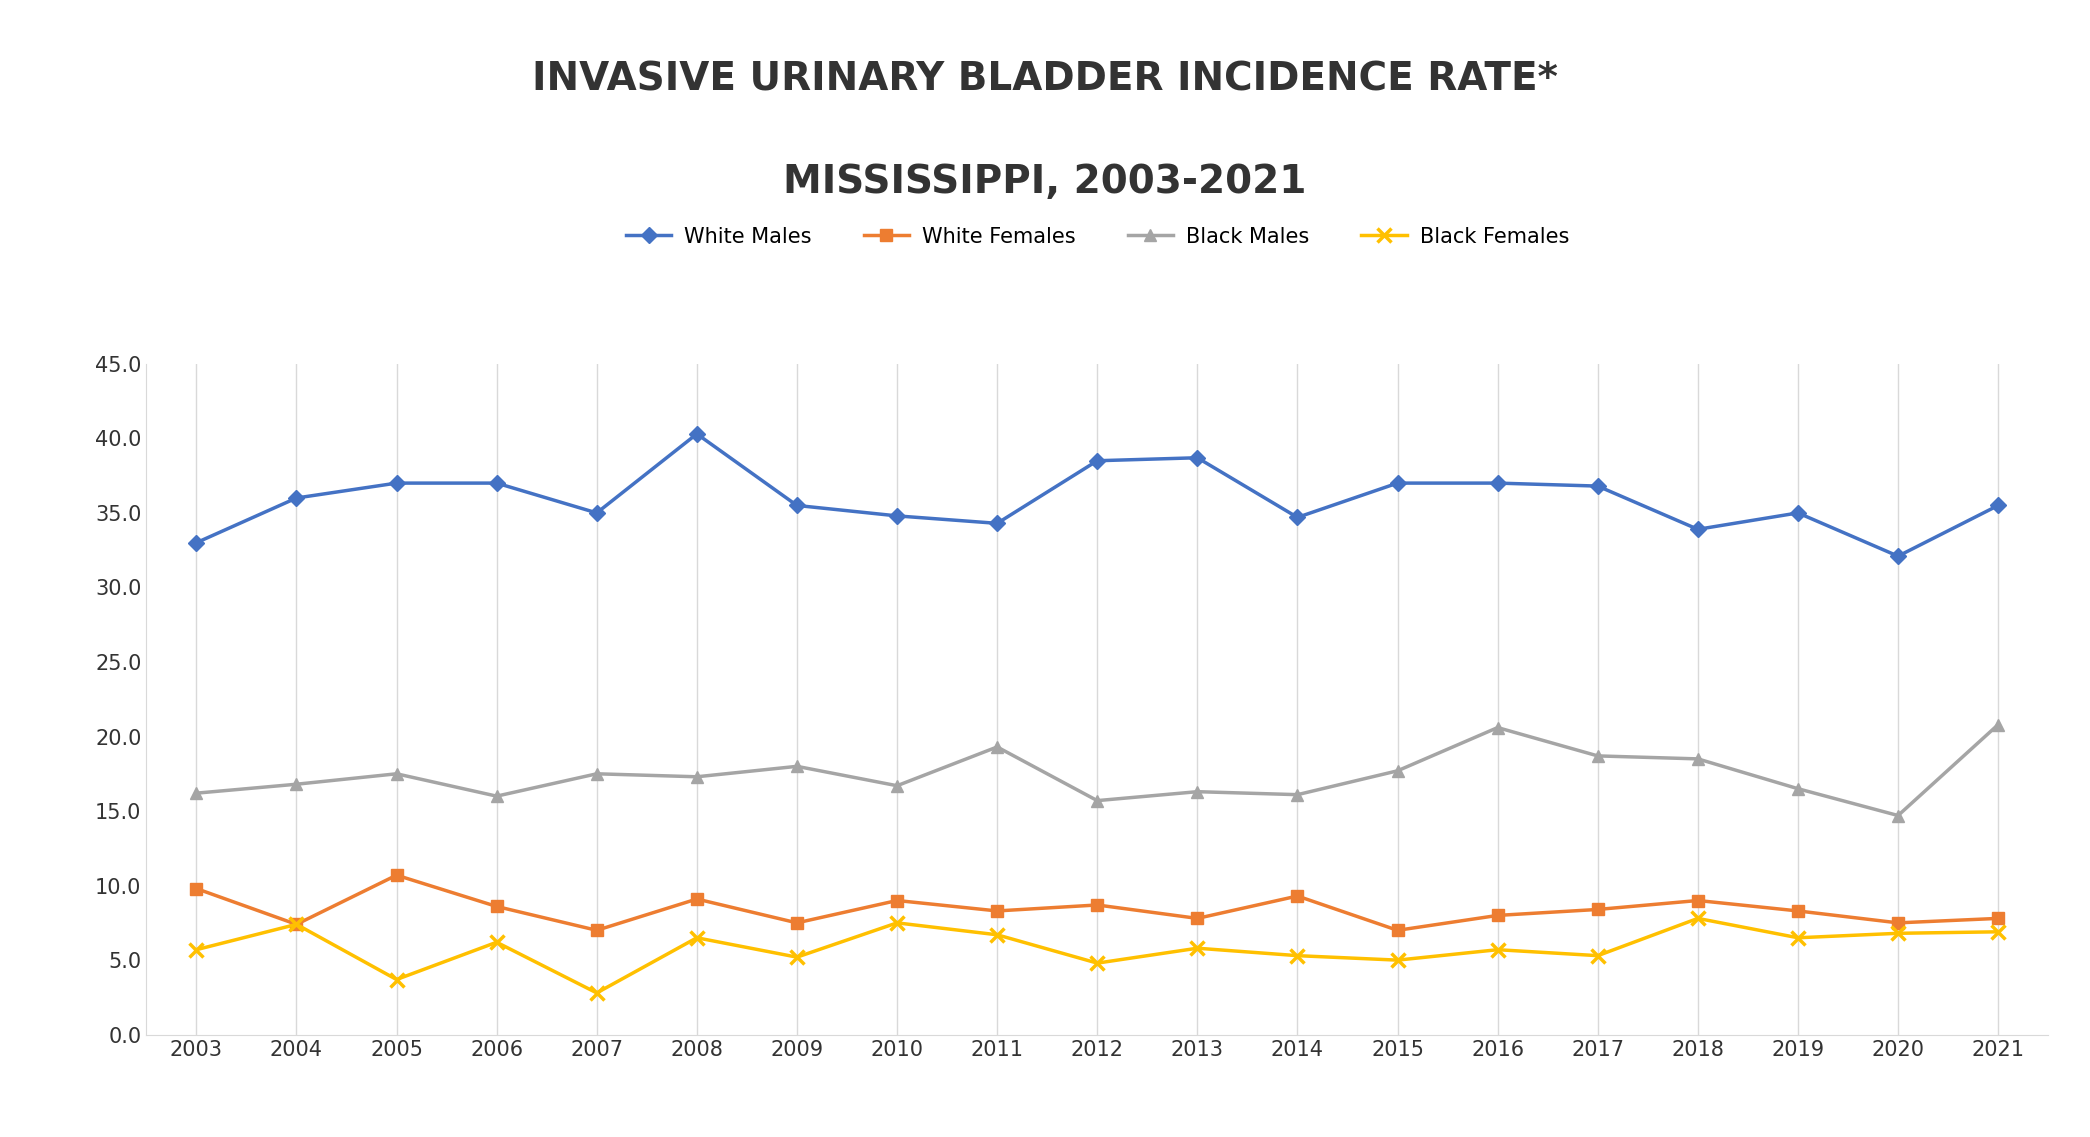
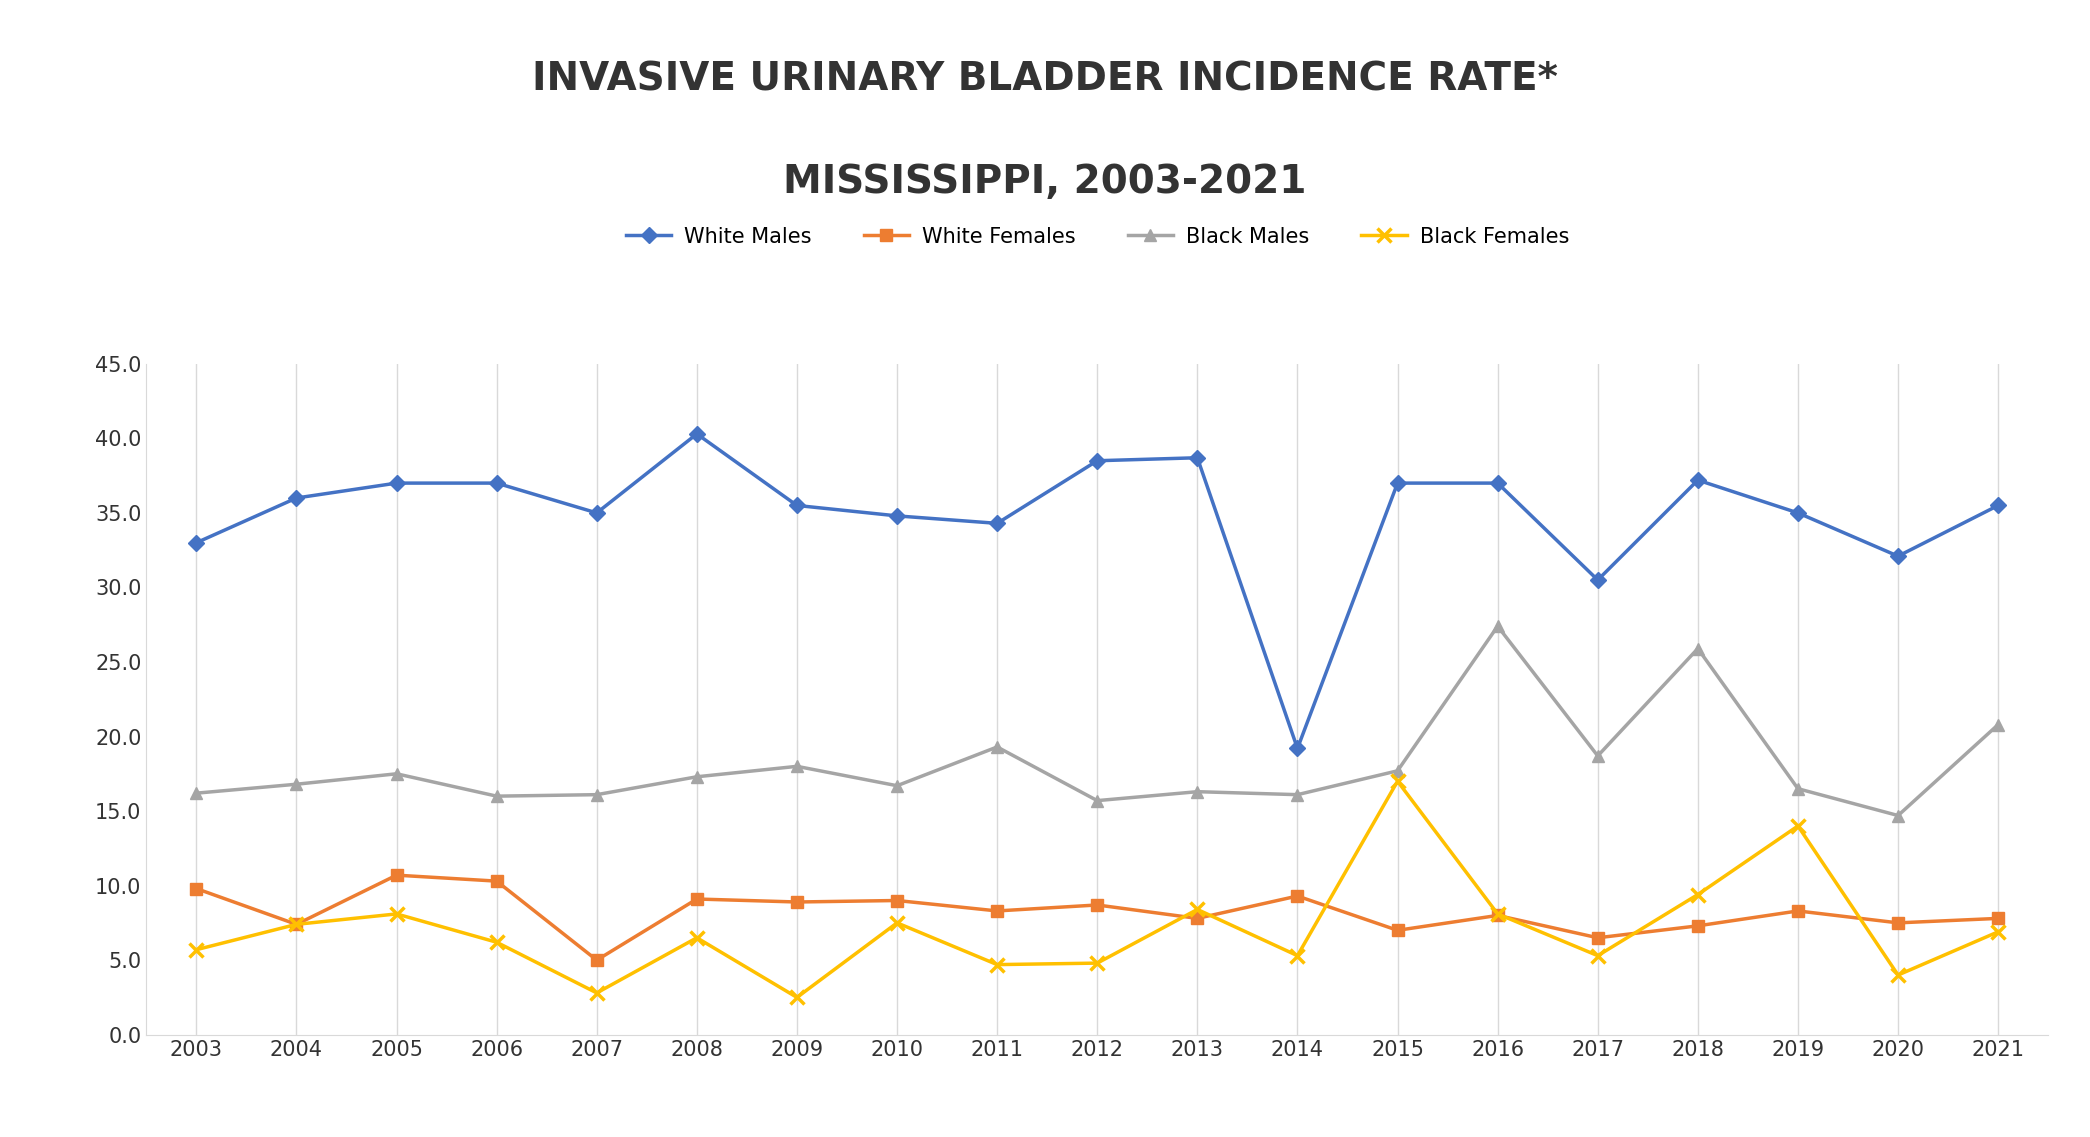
Black Females/2005: 3.7 -> 8.1
White Females/2006: 8.6 -> 10.3
White Females/2007: 7.0 -> 5.0
Black Males/2007: 17.5 -> 16.1
White Females/2009: 7.5 -> 8.9
Black Females/2009: 5.2 -> 2.5
Black Females/2011: 6.7 -> 4.7
Black Females/2013: 5.8 -> 8.4
White Males/2014: 34.7 -> 19.2
Black Females/2015: 5.0 -> 17.0
Black Males/2016: 20.6 -> 27.4
Black Females/2016: 5.7 -> 8.1
White Males/2017: 36.8 -> 30.5
White Females/2017: 8.4 -> 6.5
White Males/2018: 33.9 -> 37.2
White Females/2018: 9.0 -> 7.3
Black Males/2018: 18.5 -> 25.9
Black Females/2018: 7.8 -> 9.4
Black Females/2019: 6.5 -> 14.0
Black Females/2020: 6.8 -> 4.0
